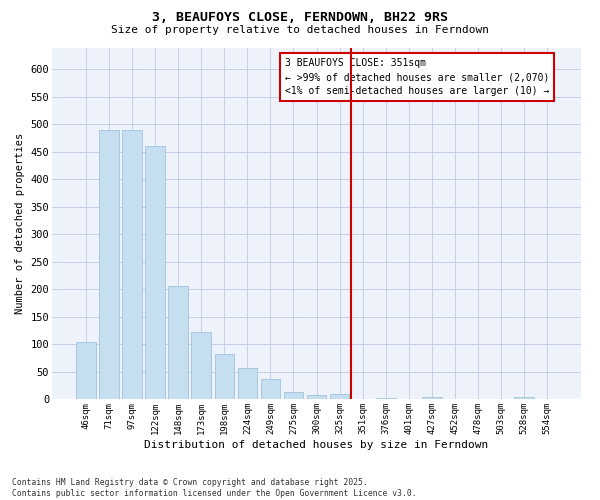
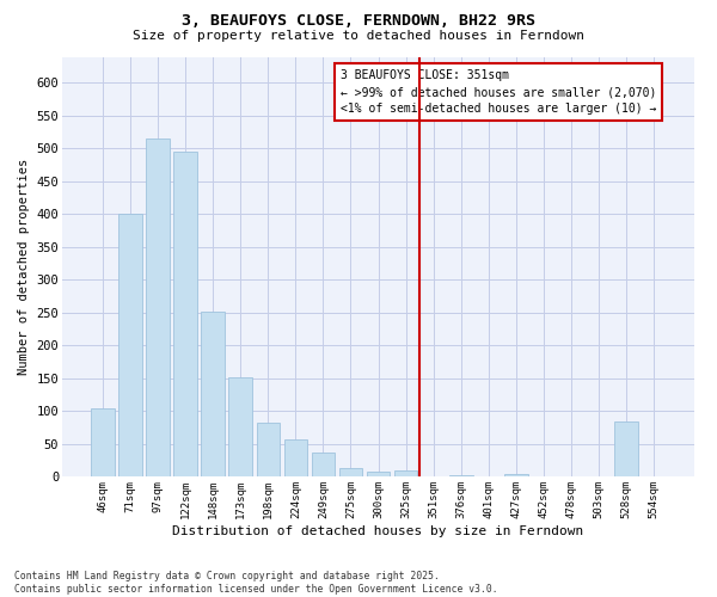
71sqm: 490 -> 400
97sqm: 490 -> 516
122sqm: 460 -> 496
148sqm: 207 -> 252
173sqm: 122 -> 152
528sqm: 5 -> 84
